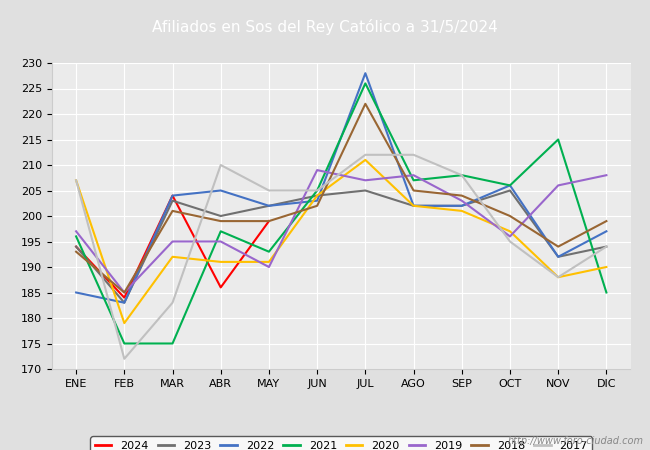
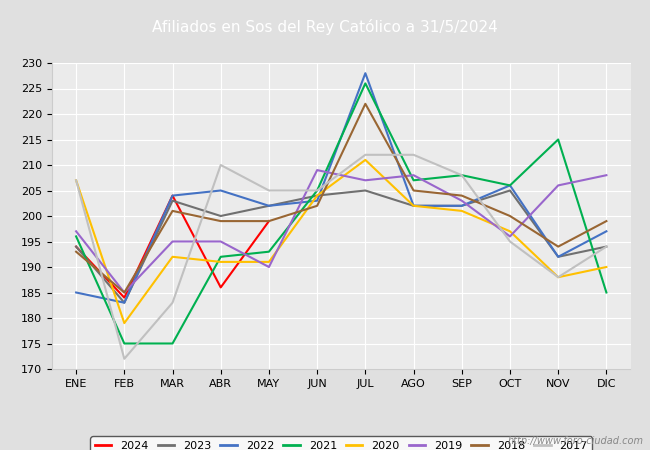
2021/ABR: 197 -> 192
